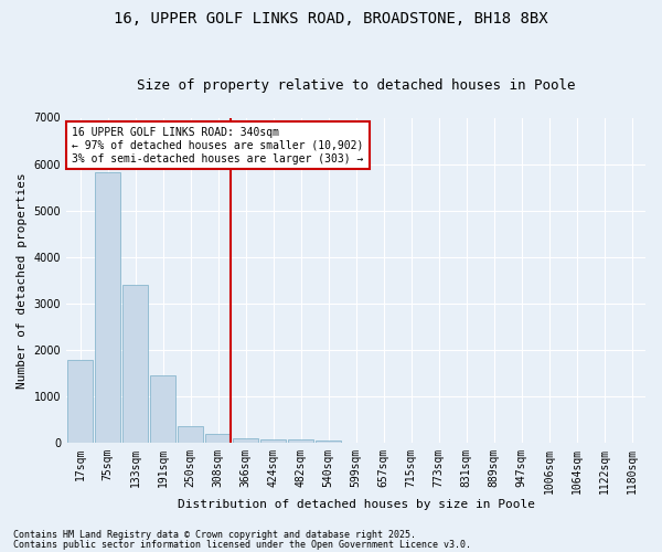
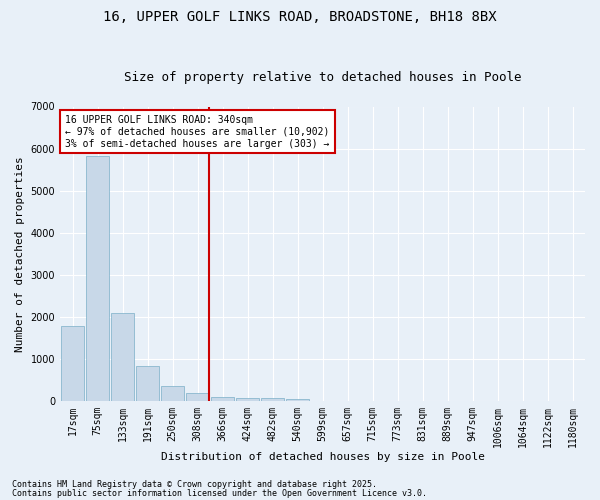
133sqm: 3400 -> 2080
191sqm: 1450 -> 820
